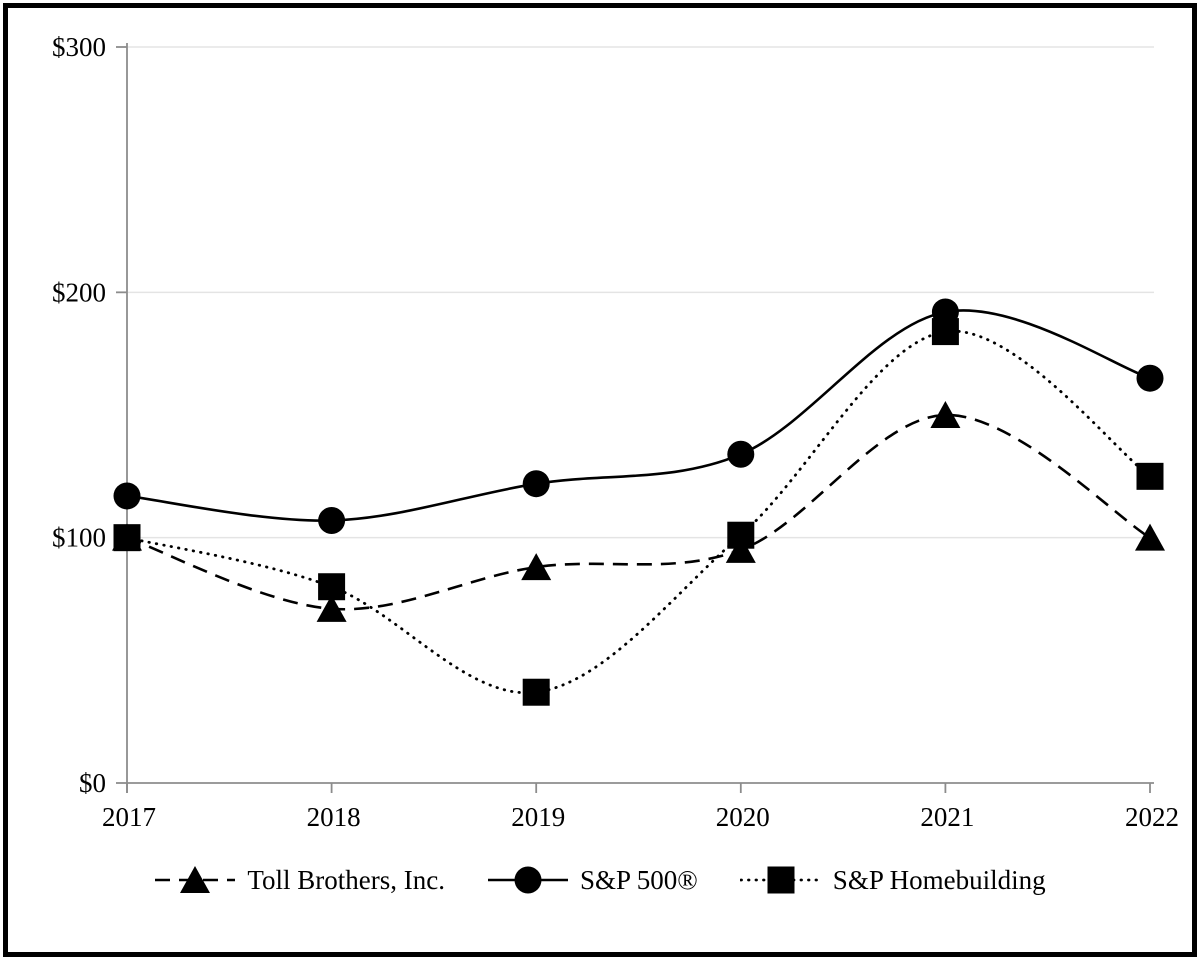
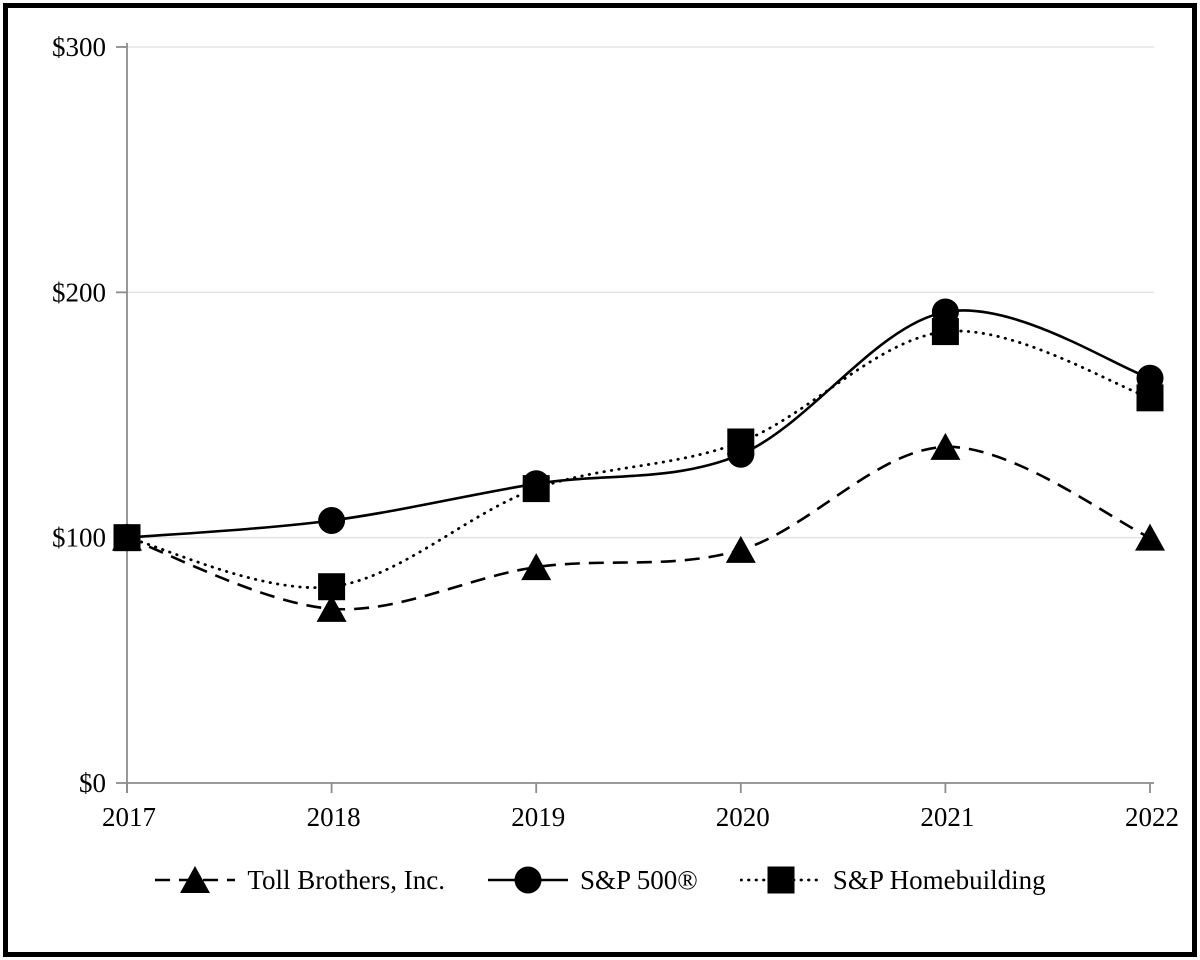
S&P 500®/2017: $117 -> $100
S&P Homebuilding/2019: $37 -> $120
S&P Homebuilding/2020: $101 -> $139
Toll Brothers, Inc./2021: $150 -> $137
S&P Homebuilding/2022: $125 -> $157
